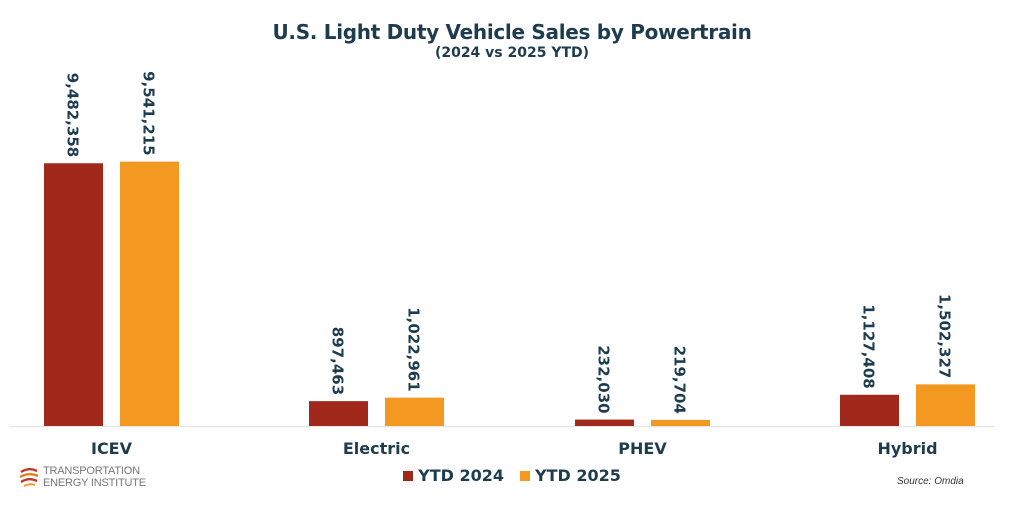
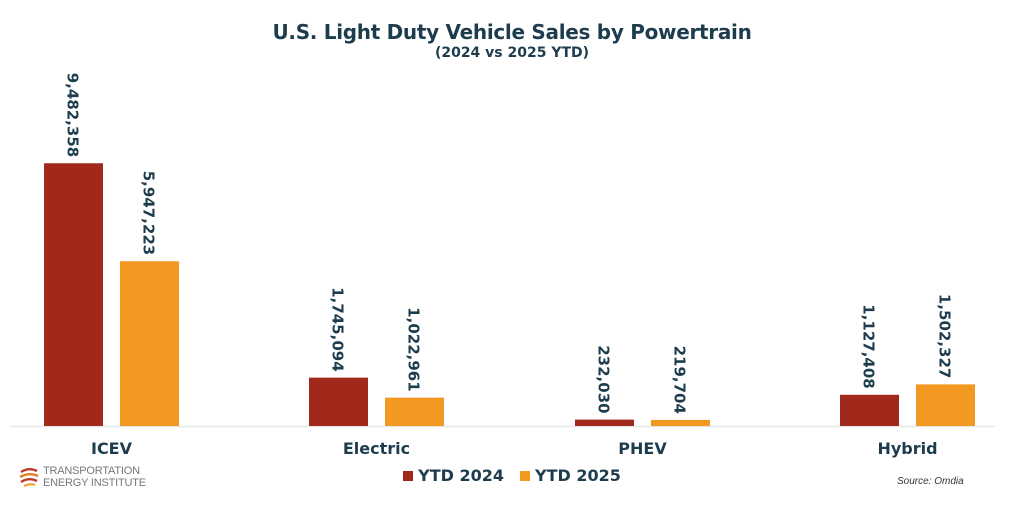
YTD 2025/ICEV: 9,541,215 -> 5,947,223
YTD 2024/Electric: 897,463 -> 1,745,094
